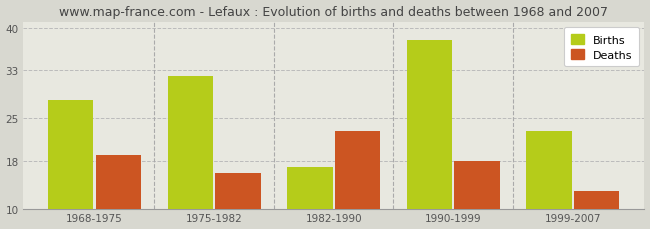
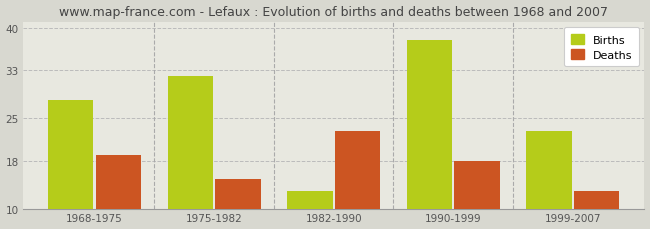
Deaths/1975-1982: 16 -> 15
Births/1982-1990: 17 -> 13
